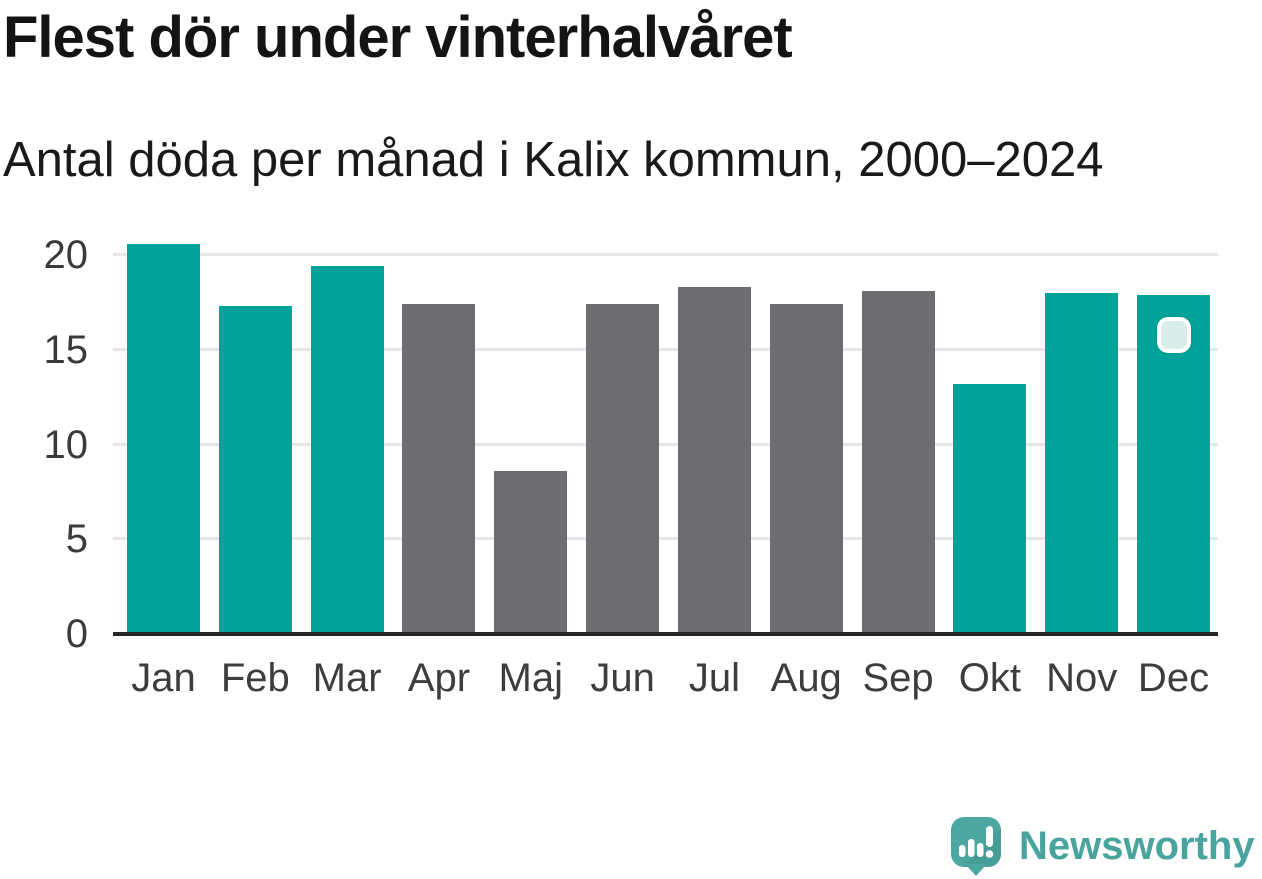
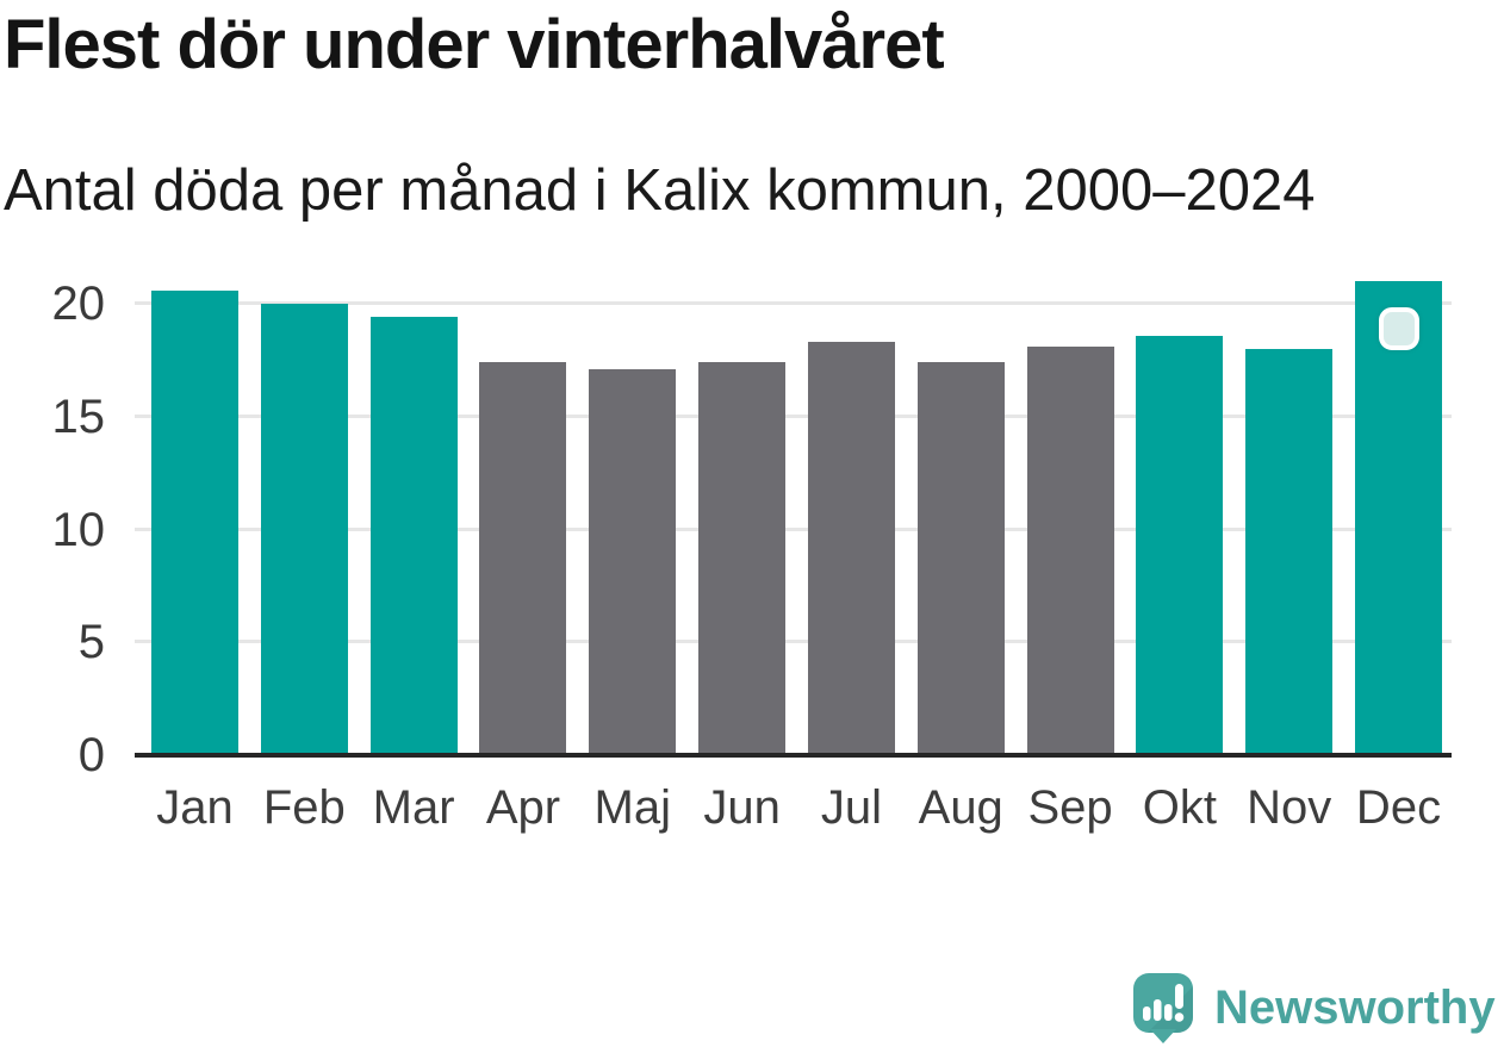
Feb: 17.3 -> 20.0
Maj: 8.6 -> 17.1
Okt: 13.2 -> 18.6
Dec: 17.9 -> 21.0
